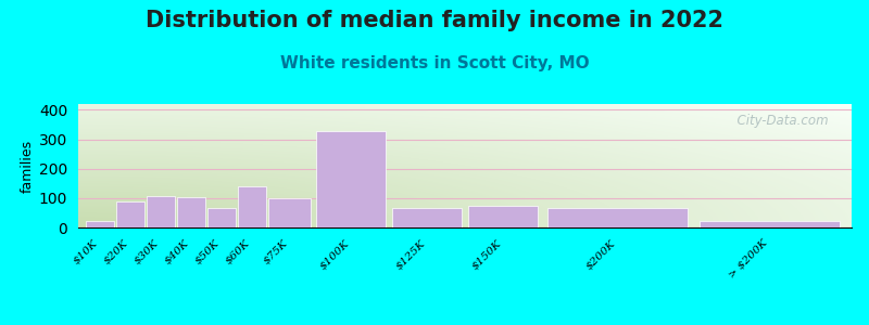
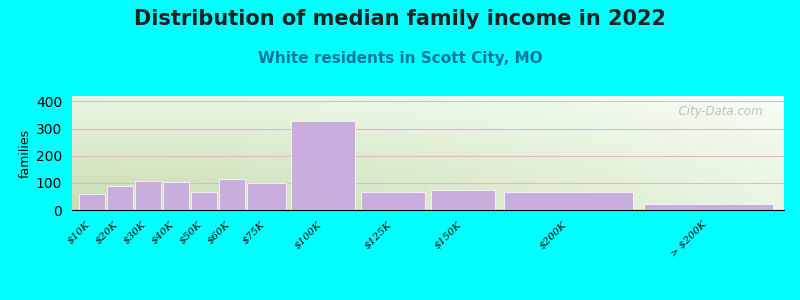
$10K: 22 -> 60
$60K: 140 -> 115
